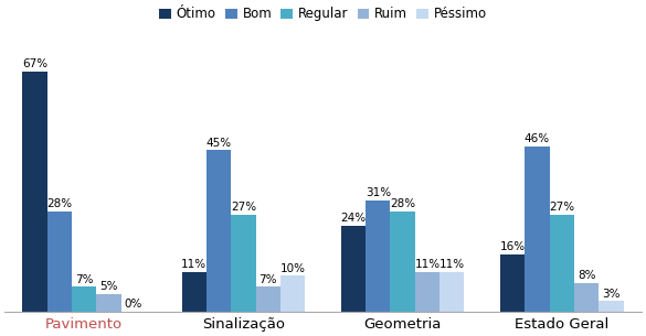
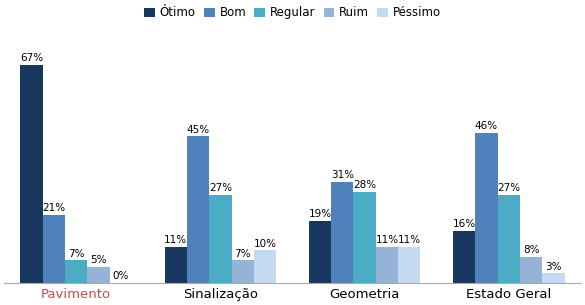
Bom/Pavimento: 28% -> 21%
Ótimo/Geometria: 24% -> 19%
